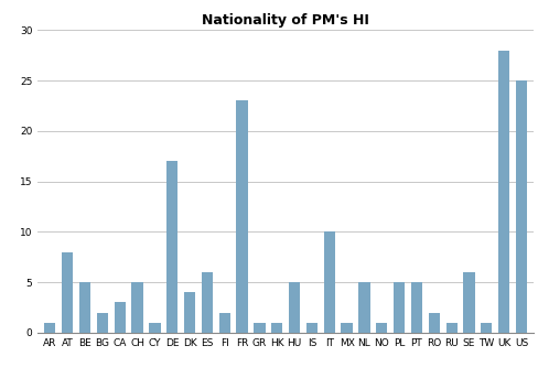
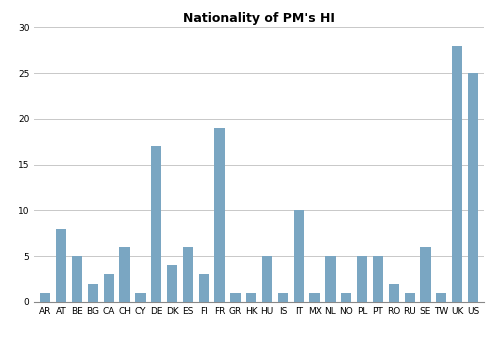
CH: 5 -> 6
FI: 2 -> 3
FR: 23 -> 19
